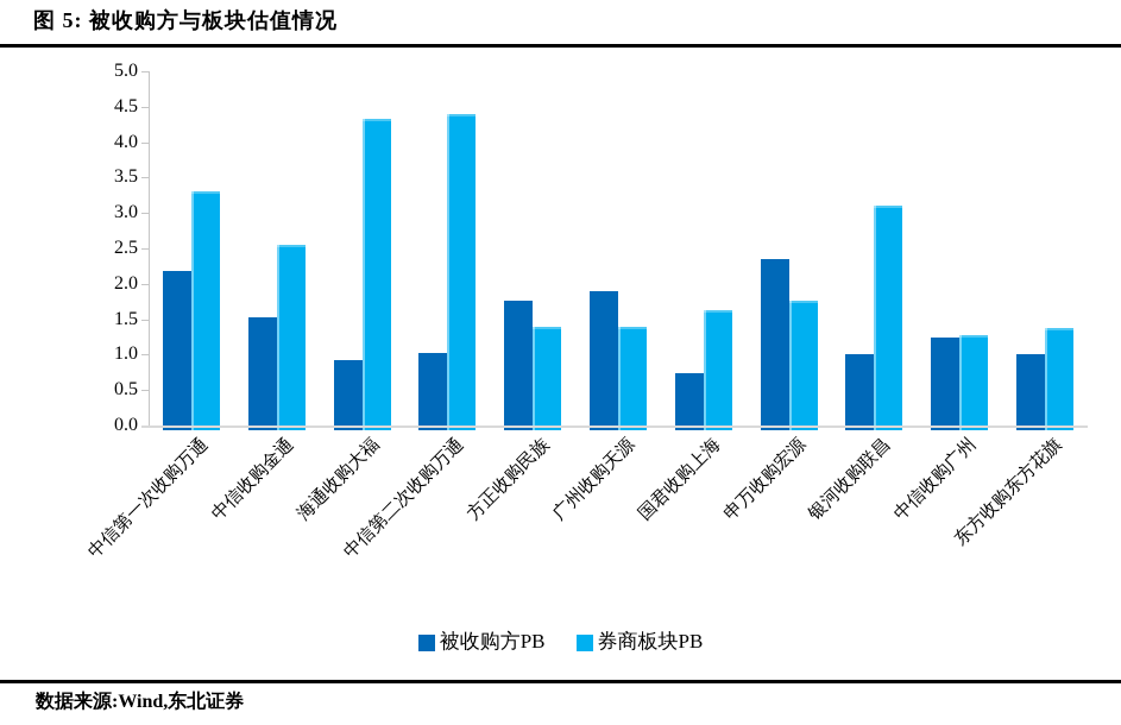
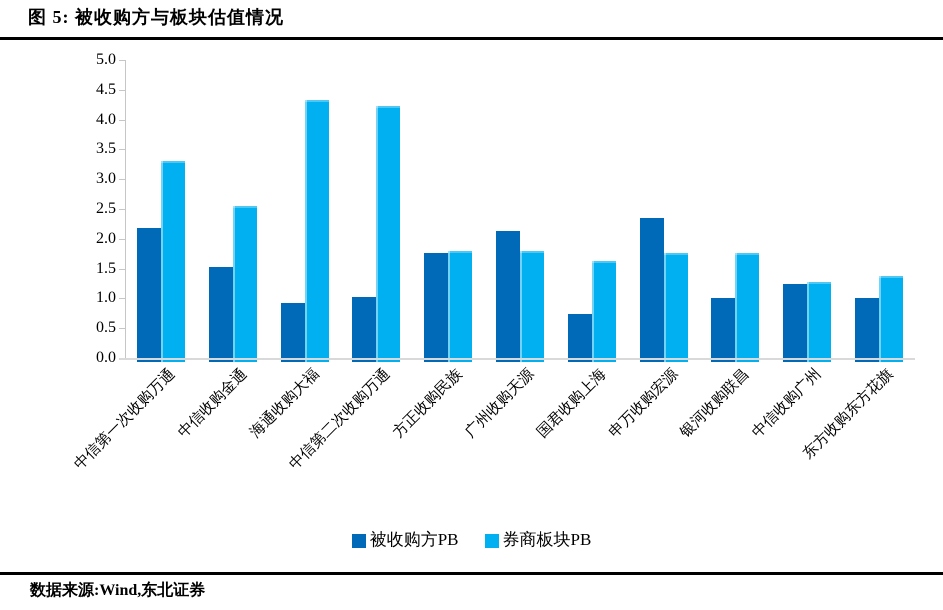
券商板块PB/中信第二次收购万通: 4.4 -> 4.2
券商板块PB/方正收购民族: 1.4 -> 1.8
被收购方PB/广州收购天源: 1.9 -> 2.1
券商板块PB/广州收购天源: 1.4 -> 1.8
券商板块PB/银河收购联昌: 3.1 -> 1.8
